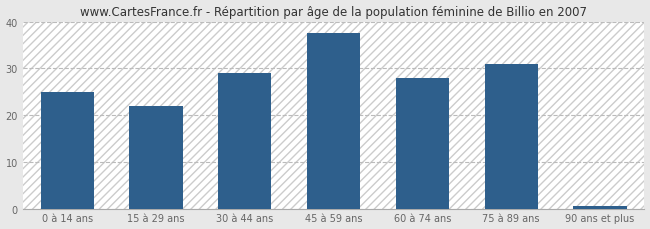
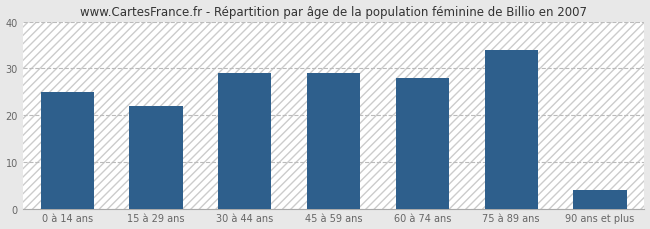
45 à 59 ans: 37.5 -> 29.0
75 à 89 ans: 31.0 -> 34.0
90 ans et plus: 0.5 -> 4.0
